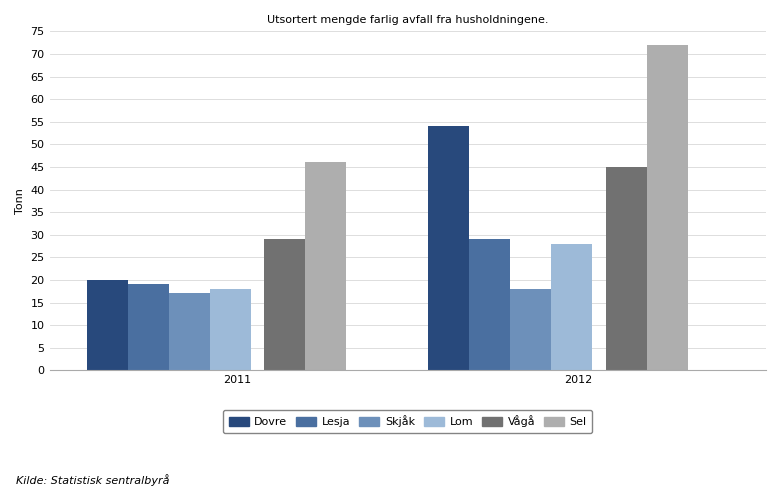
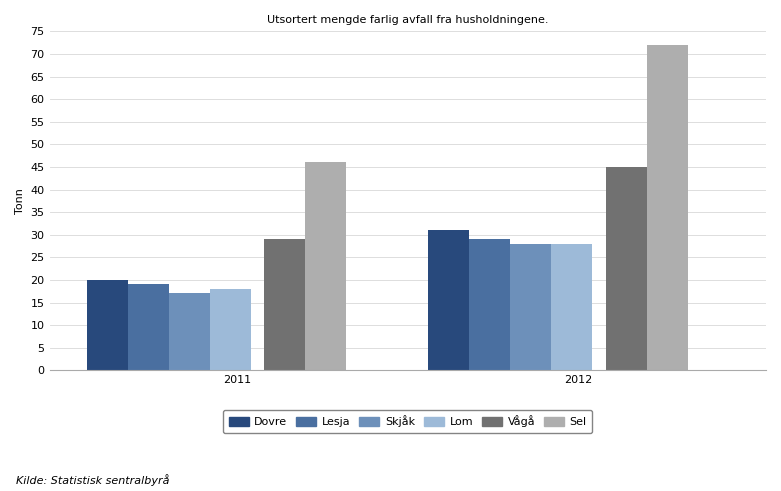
Dovre/2012: 54 -> 31
Skjåk/2012: 18 -> 28
